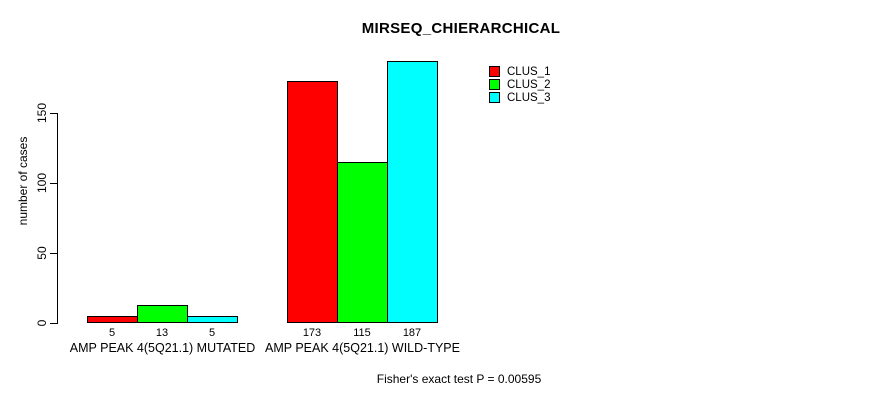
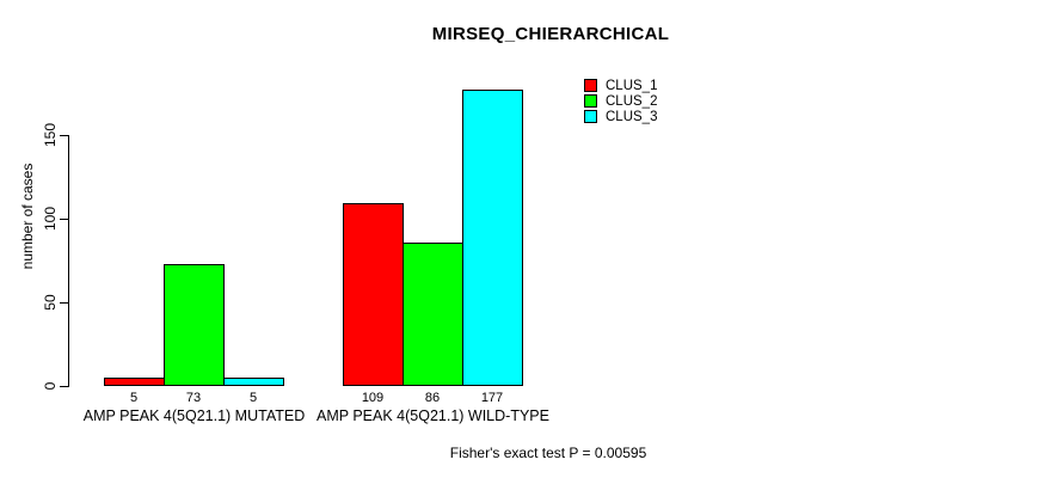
CLUS_2/AMP PEAK 4(5Q21.1) MUTATED: 13 -> 73
CLUS_1/AMP PEAK 4(5Q21.1) WILD-TYPE: 173 -> 109
CLUS_2/AMP PEAK 4(5Q21.1) WILD-TYPE: 115 -> 86
CLUS_3/AMP PEAK 4(5Q21.1) WILD-TYPE: 187 -> 177
